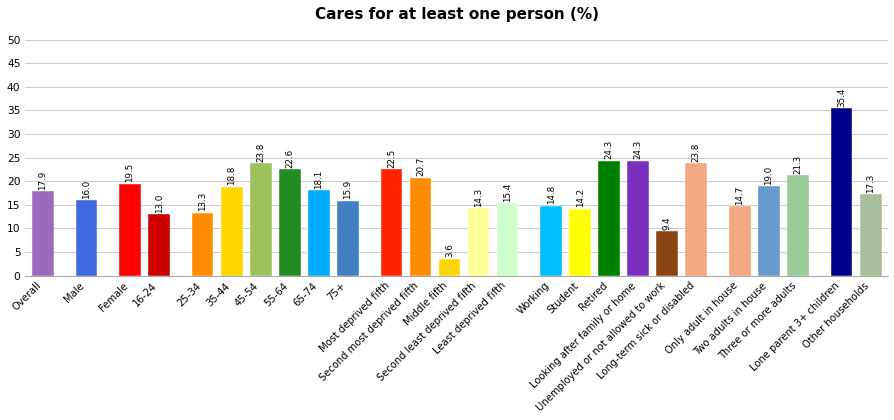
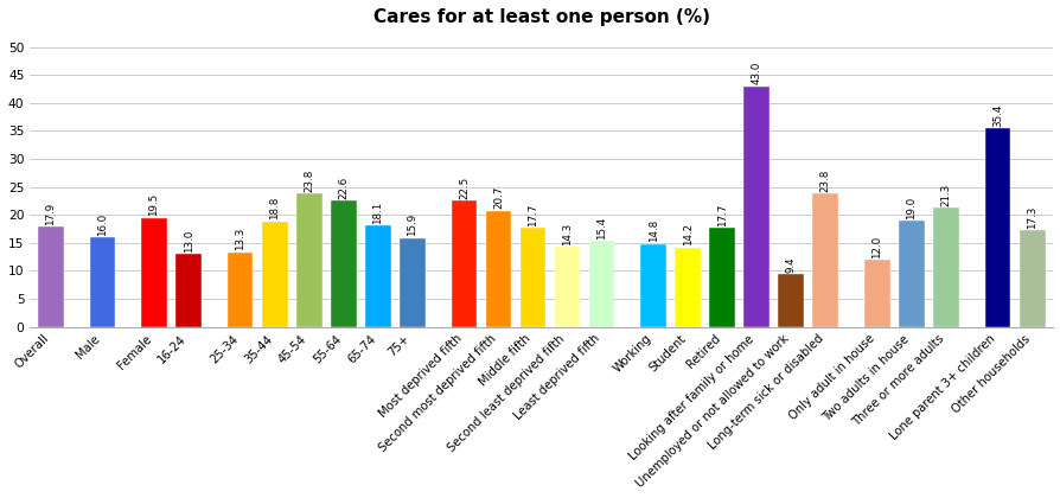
Middle fifth: 3.6 -> 17.7
Retired: 24.3 -> 17.7
Looking after family or home: 24.3 -> 43.0
Only adult in house: 14.7 -> 12.0
